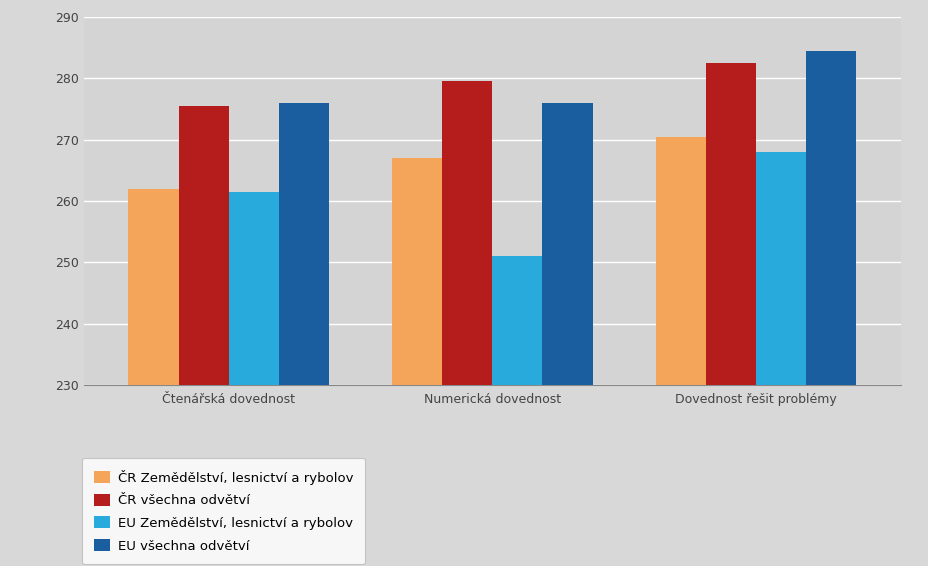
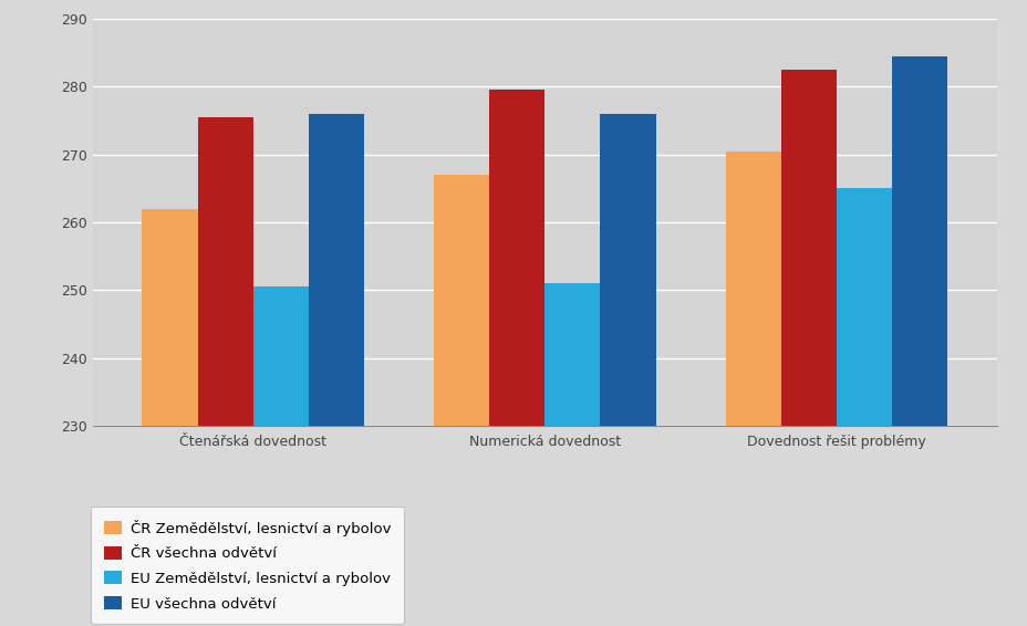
EU Zemědělství, lesnictví a rybolov/Čtenářská dovednost: 261.4 -> 250.5
EU Zemědělství, lesnictví a rybolov/Dovednost řešit problémy: 268.0 -> 265.0
